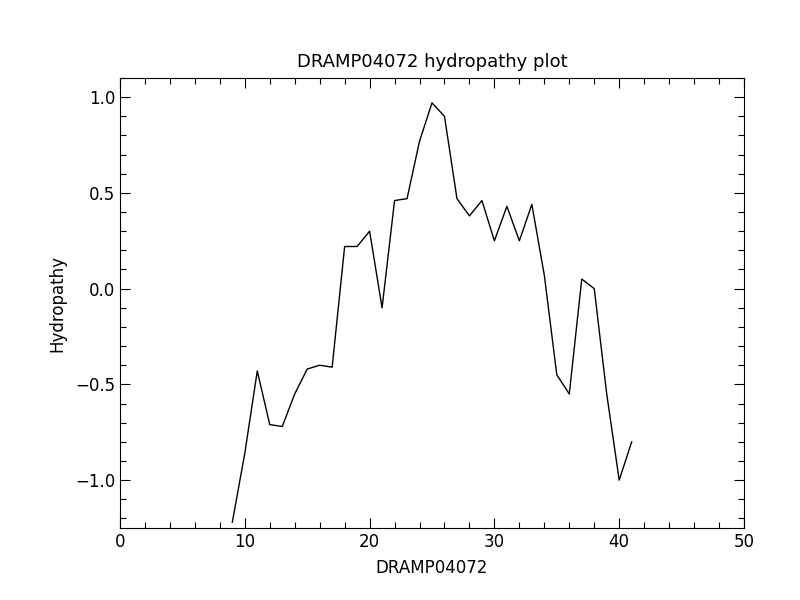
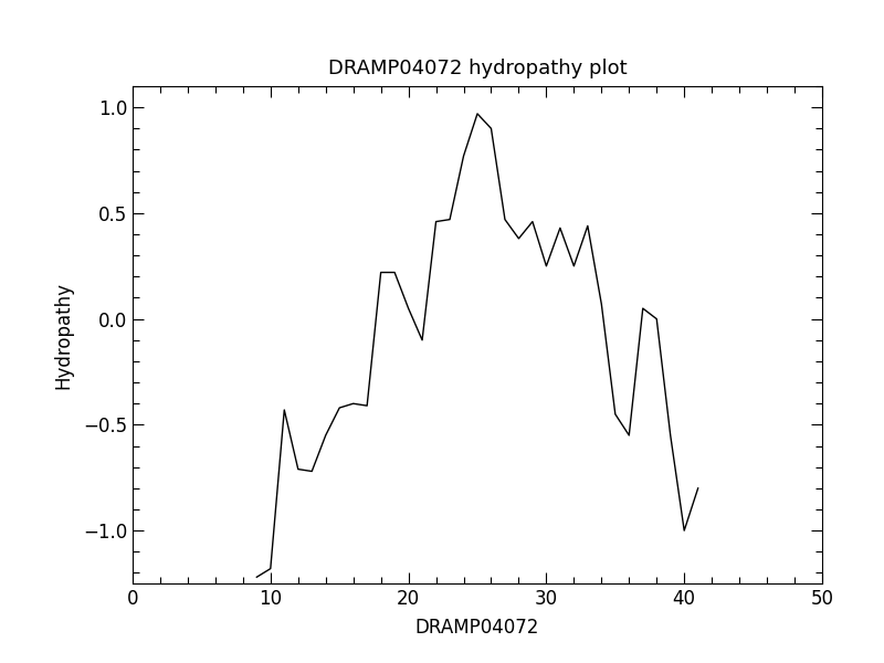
10: -0.86 -> -1.18
20: 0.30 -> 0.05
